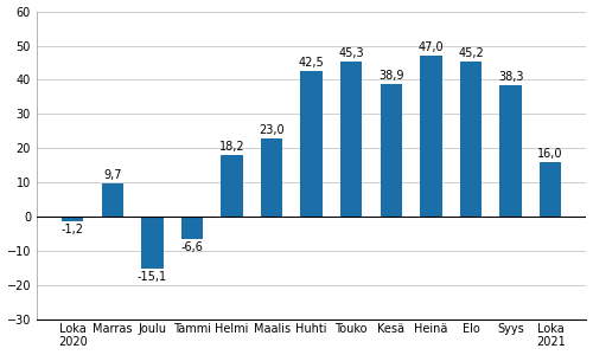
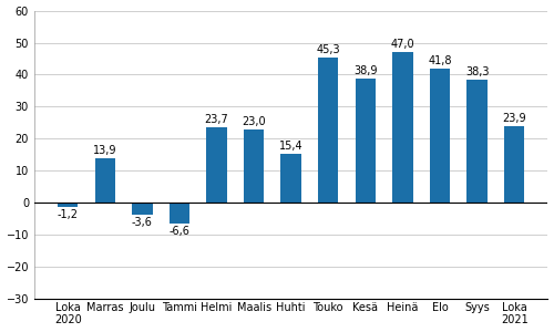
Marras: 9,7 -> 13,9
Joulu: -15,1 -> -3,6
Helmi: 18,2 -> 23,7
Huhti: 42,5 -> 15,4
Elo: 45,2 -> 41,8
Loka 2021: 16,0 -> 23,9
